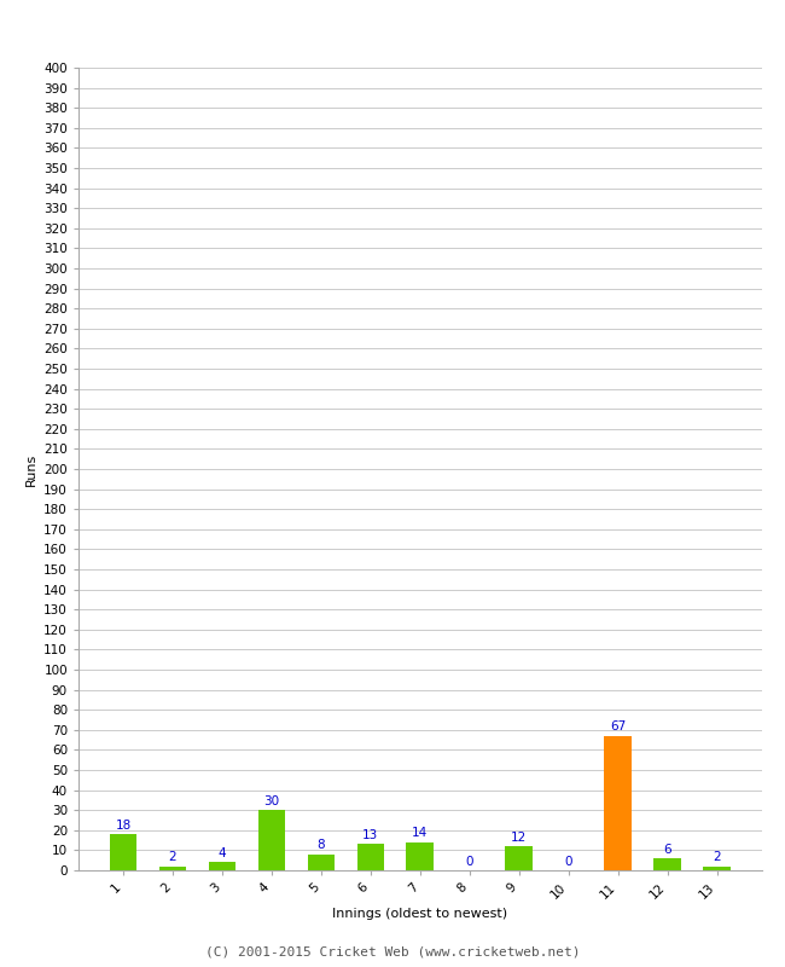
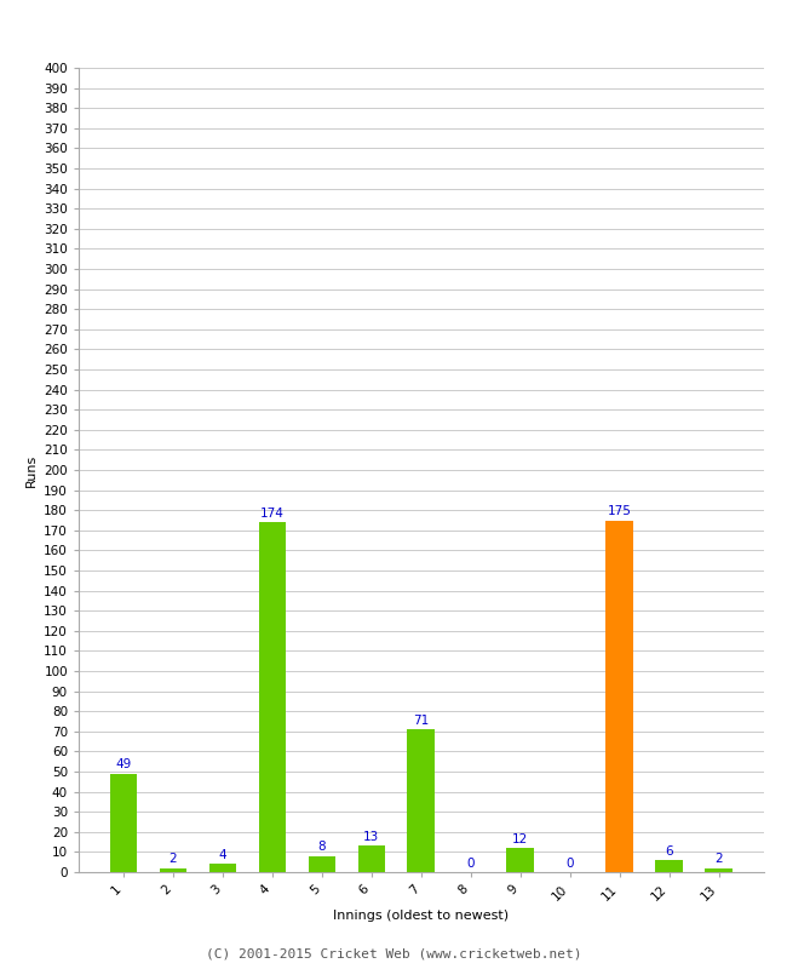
1: 18 -> 49
4: 30 -> 174
7: 14 -> 71
11: 67 -> 175
